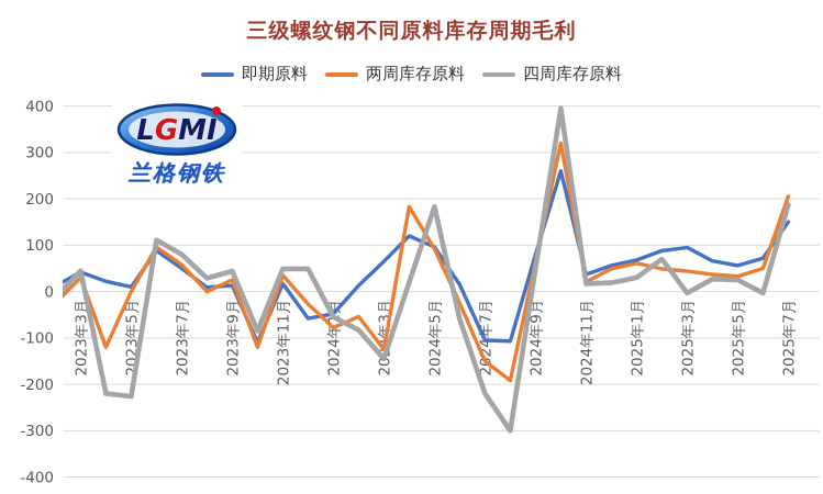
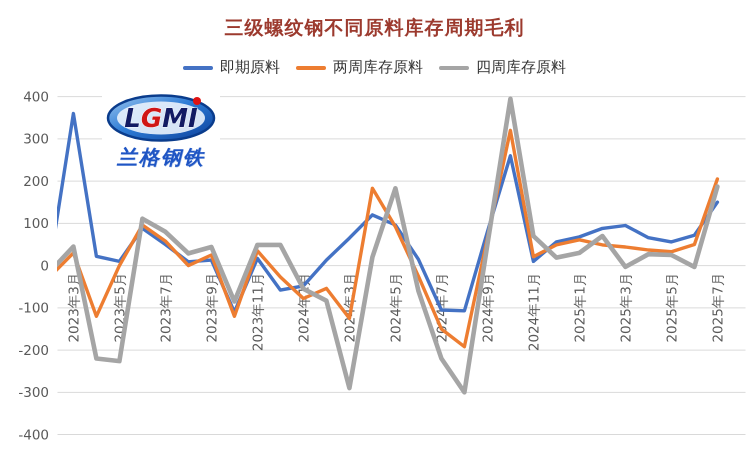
即期原料/2023年3月: 40 -> 360
四周库存原料/2024年3月: -140 -> -290
即期原料/2024年11月: 40 -> 10
四周库存原料/2024年11月: 20 -> 70
